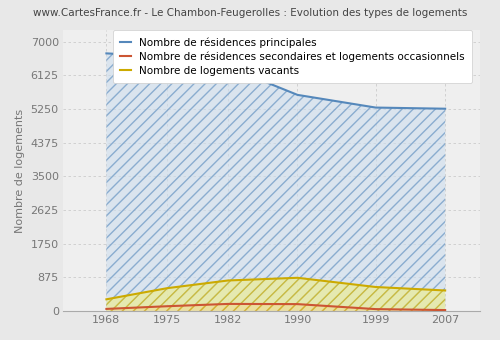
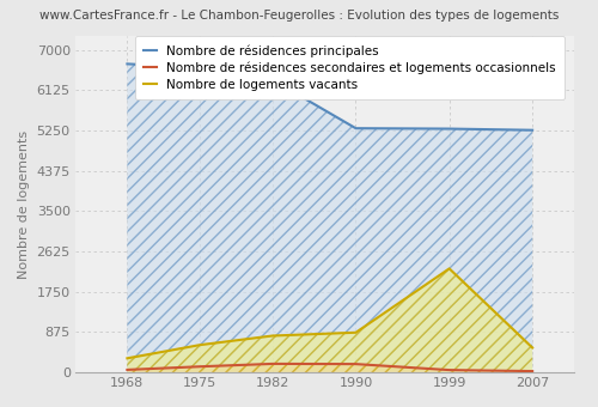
Nombre de résidences principales/1990: 5620 -> 5300
Nombre de logements vacants/1999: 620 -> 2250
